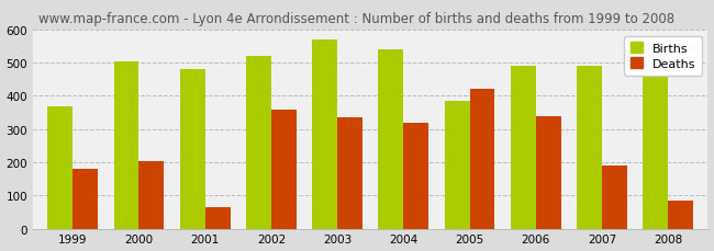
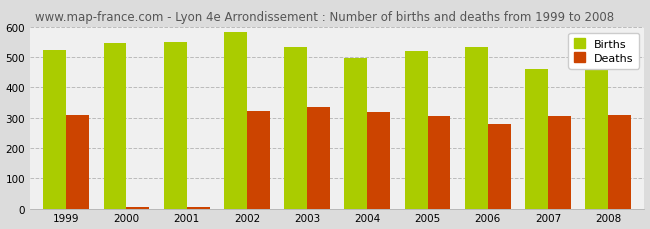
Births/1999: 370 -> 523
Deaths/1999: 180 -> 310
Births/2000: 505 -> 548
Deaths/2000: 205 -> 6
Births/2001: 480 -> 549
Deaths/2001: 65 -> 6
Births/2002: 520 -> 582
Deaths/2002: 360 -> 322
Births/2003: 570 -> 534
Births/2004: 540 -> 497
Births/2005: 385 -> 522
Deaths/2005: 420 -> 305
Births/2006: 490 -> 533
Deaths/2006: 340 -> 280
Births/2007: 490 -> 462
Deaths/2007: 190 -> 305
Deaths/2008: 85 -> 308
